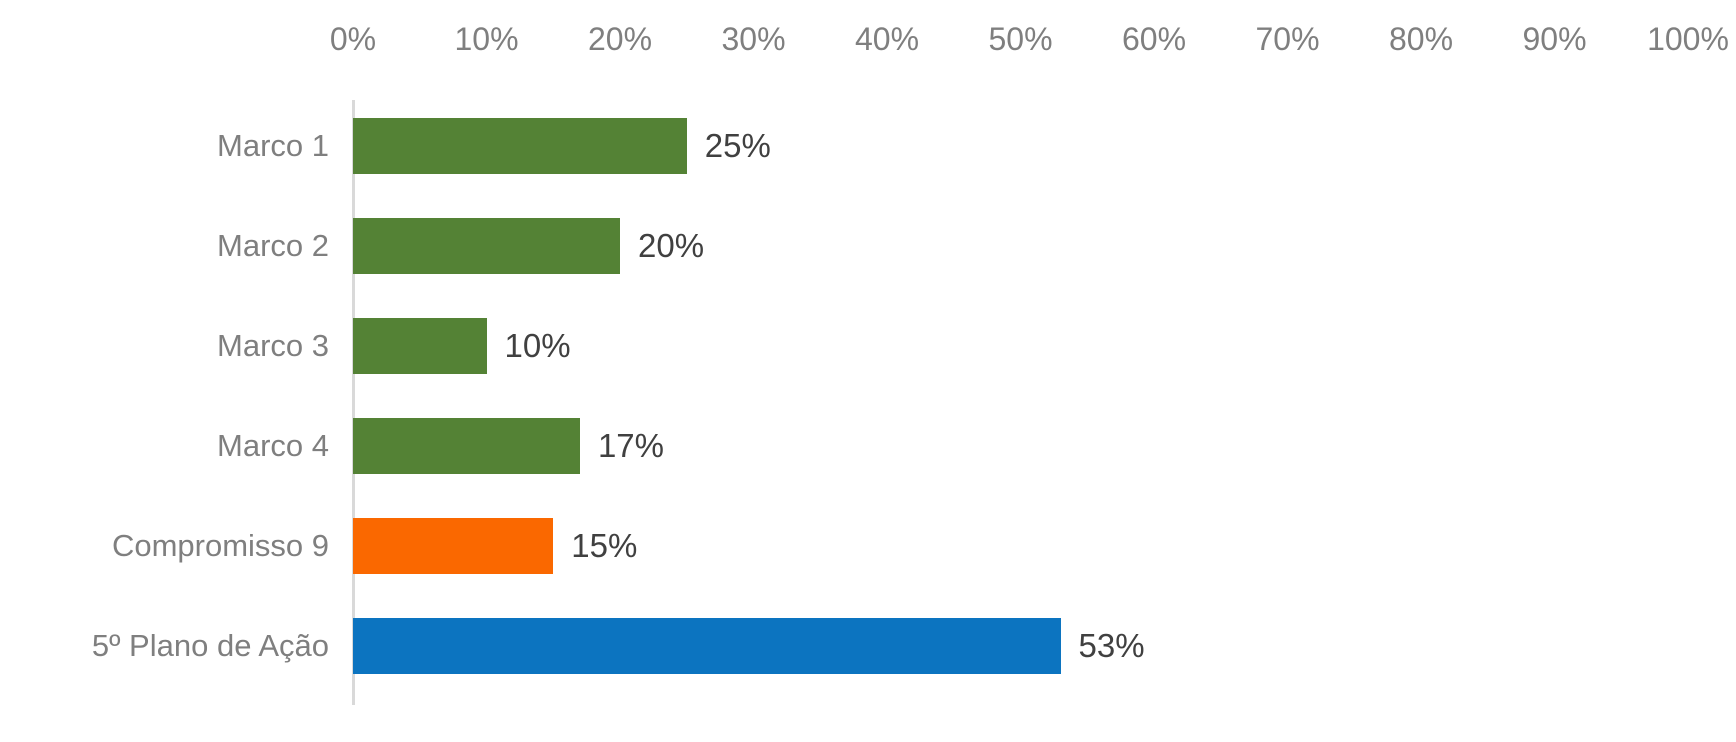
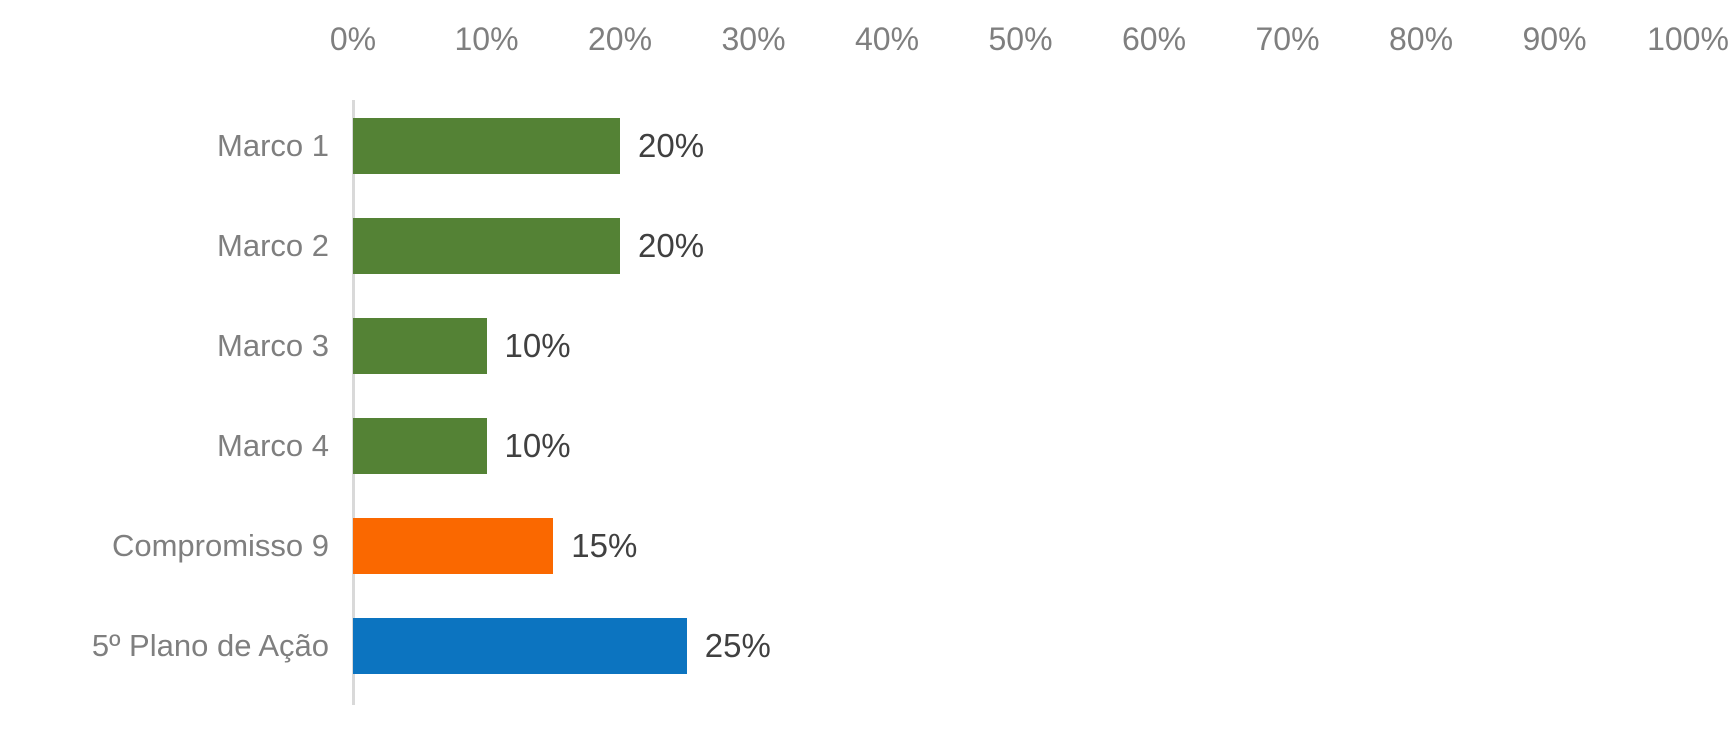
Marco 1: 25% -> 20%
Marco 4: 17% -> 10%
5º Plano de Ação: 53% -> 25%
